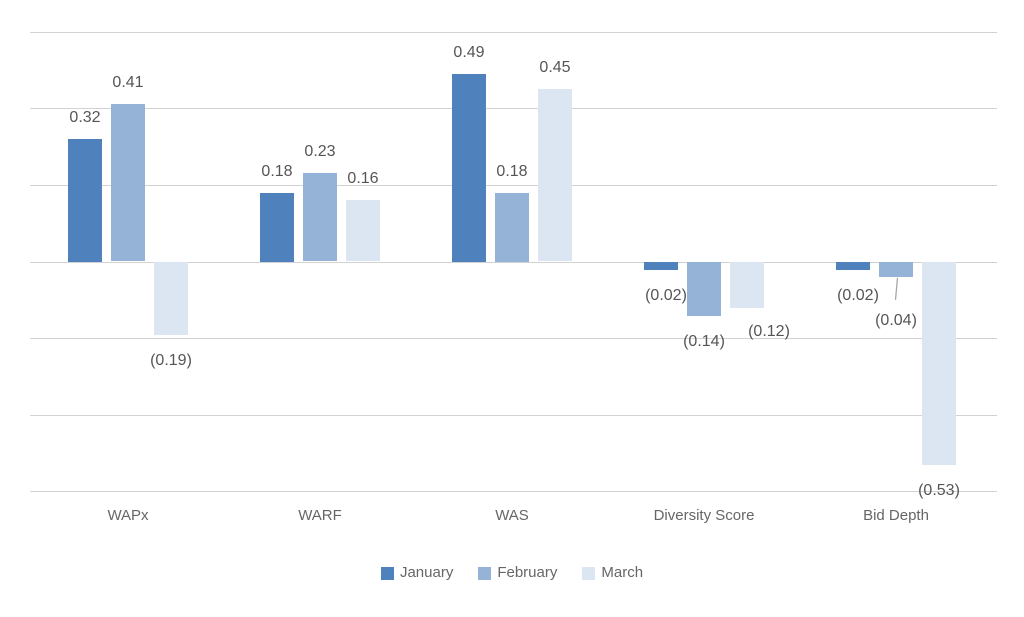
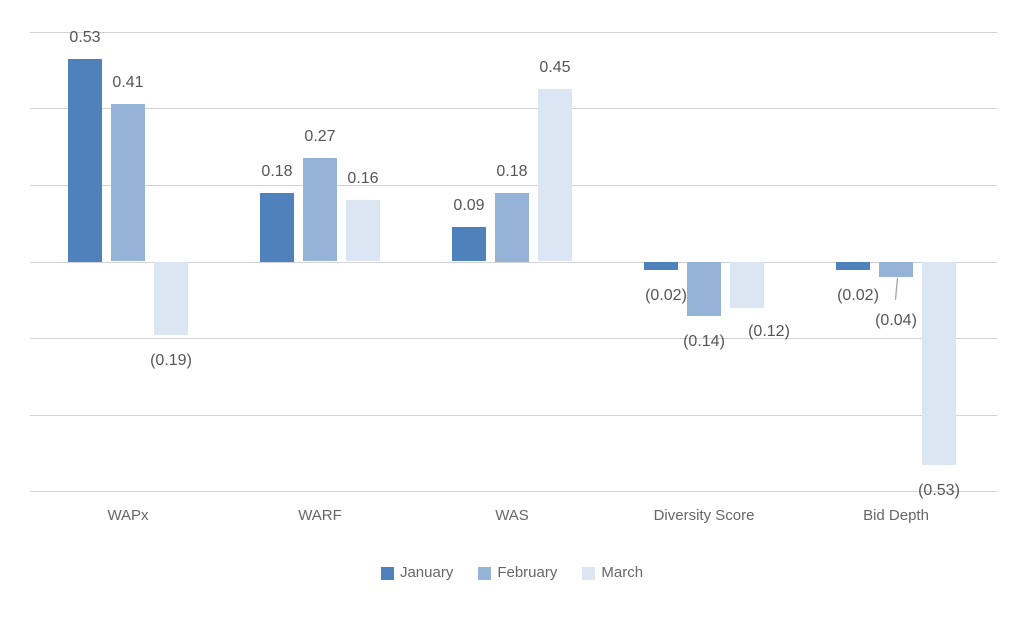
January/WAPx: 0.32 -> 0.53
February/WARF: 0.23 -> 0.27
January/WAS: 0.49 -> 0.09
